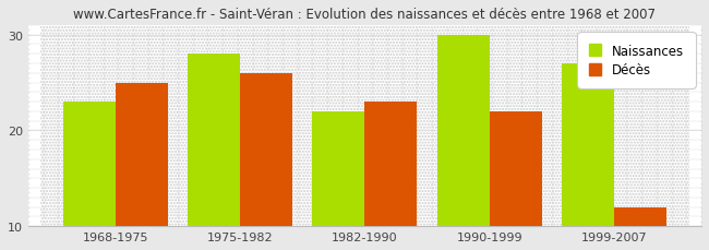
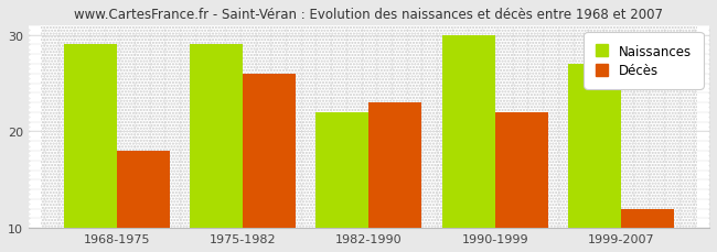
Naissances/1968-1975: 23 -> 29
Décès/1968-1975: 25 -> 18
Naissances/1975-1982: 28 -> 29
